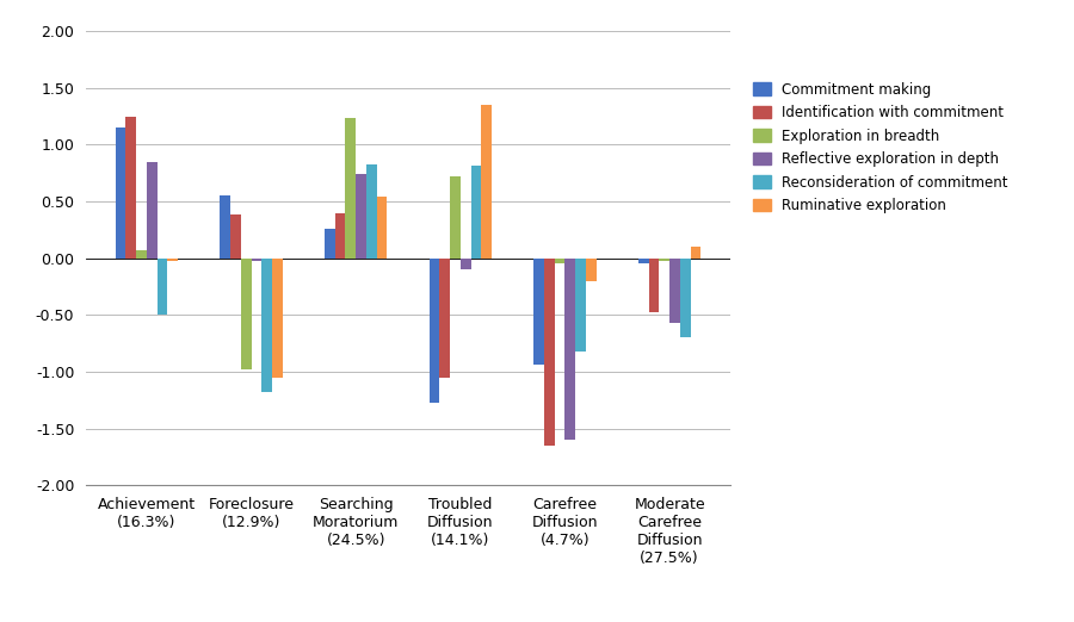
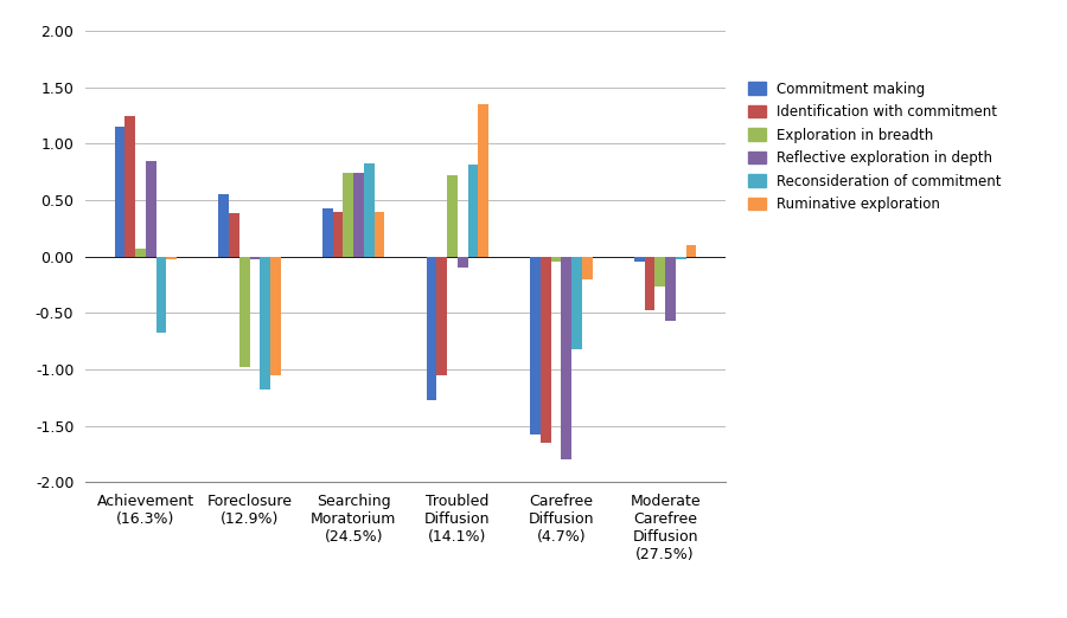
Reconsideration of commitment/Achievement (16.3%): -0.50 -> -0.68
Commitment making/Searching Moratorium (24.5%): 0.26 -> 0.43
Exploration in breadth/Searching Moratorium (24.5%): 1.24 -> 0.74
Ruminative exploration/Searching Moratorium (24.5%): 0.54 -> 0.40
Commitment making/Carefree Diffusion (4.7%): -0.94 -> -1.58
Reflective exploration in depth/Carefree Diffusion (4.7%): -1.60 -> -1.80
Exploration in breadth/Moderate Carefree Diffusion (27.5%): -0.02 -> -0.27
Reconsideration of commitment/Moderate Carefree Diffusion (27.5%): -0.70 -> -0.02
